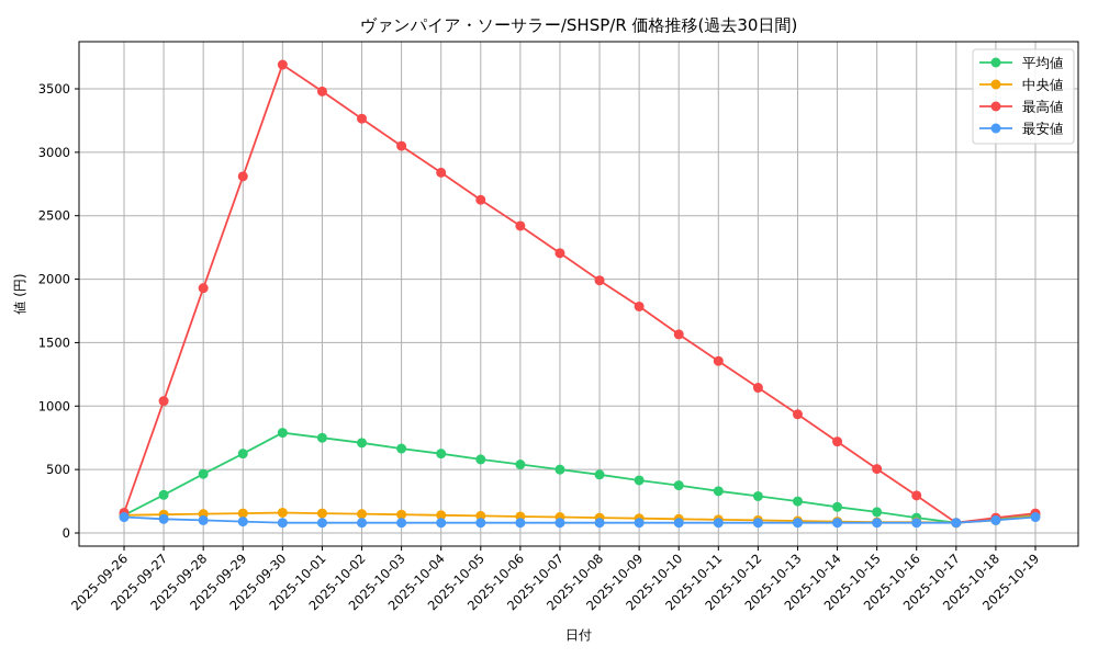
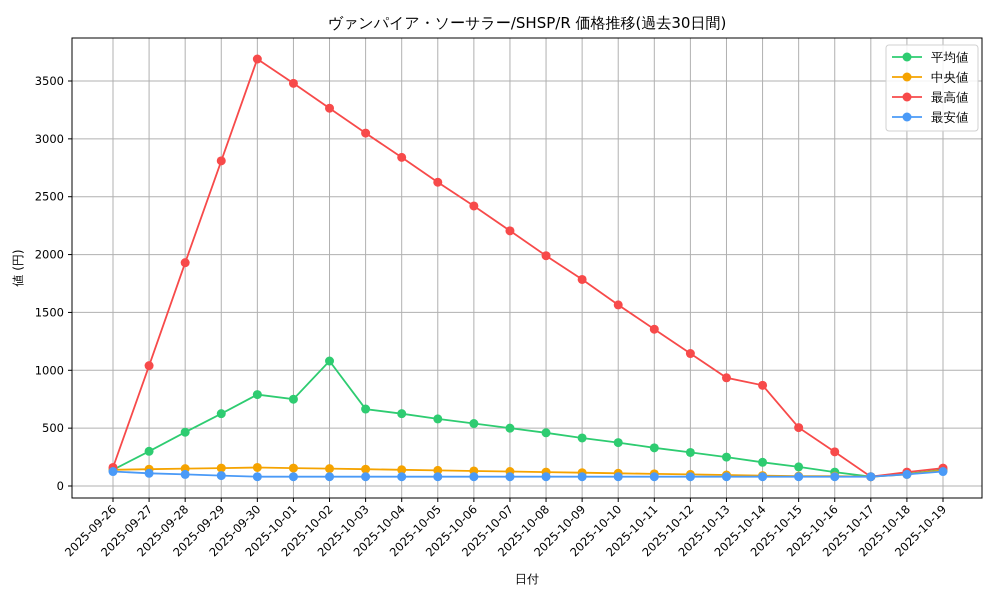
平均値/2025-10-02: 710 -> 1080
最高値/2025-10-14: 720 -> 870
